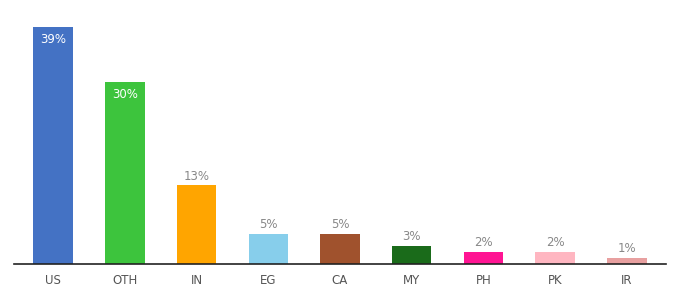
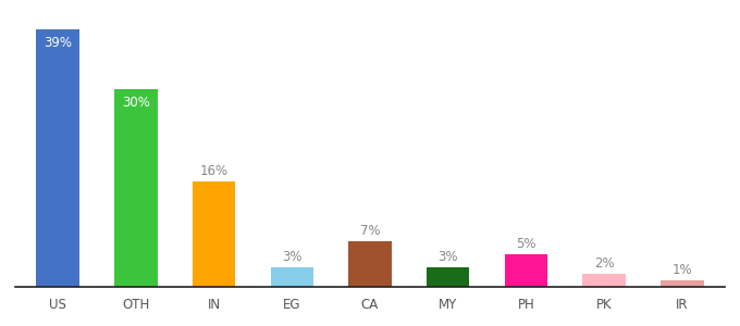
IN: 13% -> 16%
EG: 5% -> 3%
CA: 5% -> 7%
PH: 2% -> 5%
